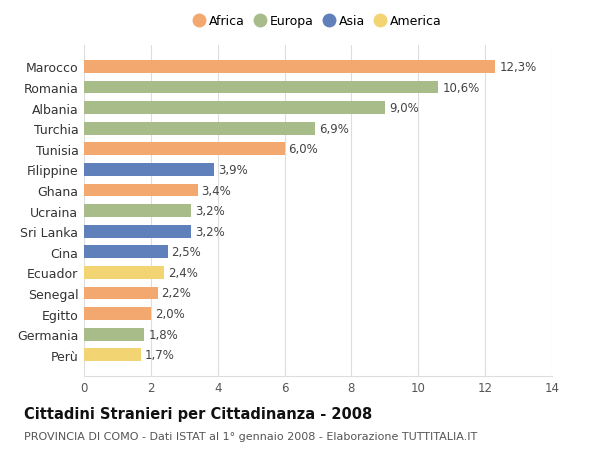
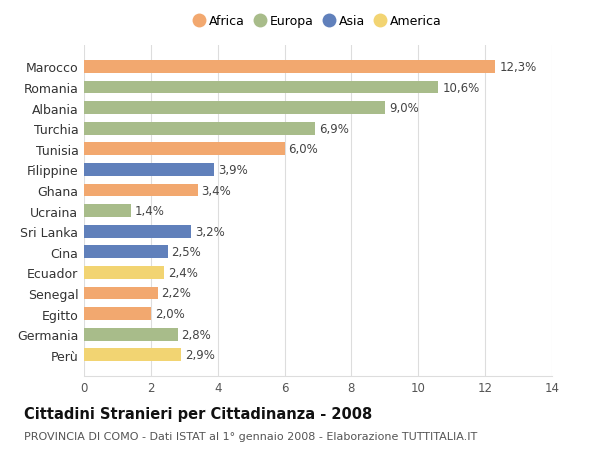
Ucraina: 3,2% -> 1,4%
Germania: 1,8% -> 2,8%
Perù: 1,7% -> 2,9%
